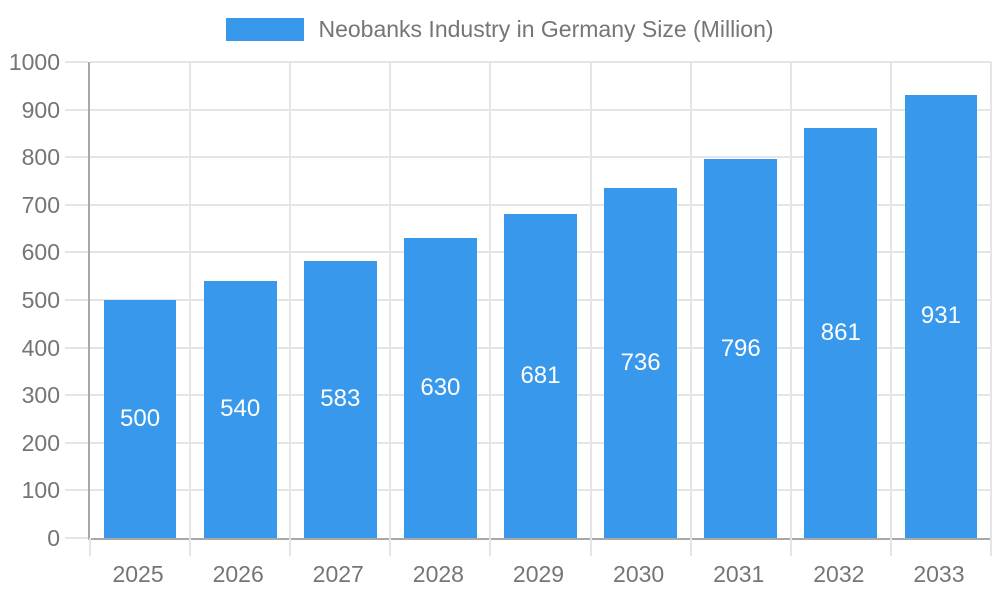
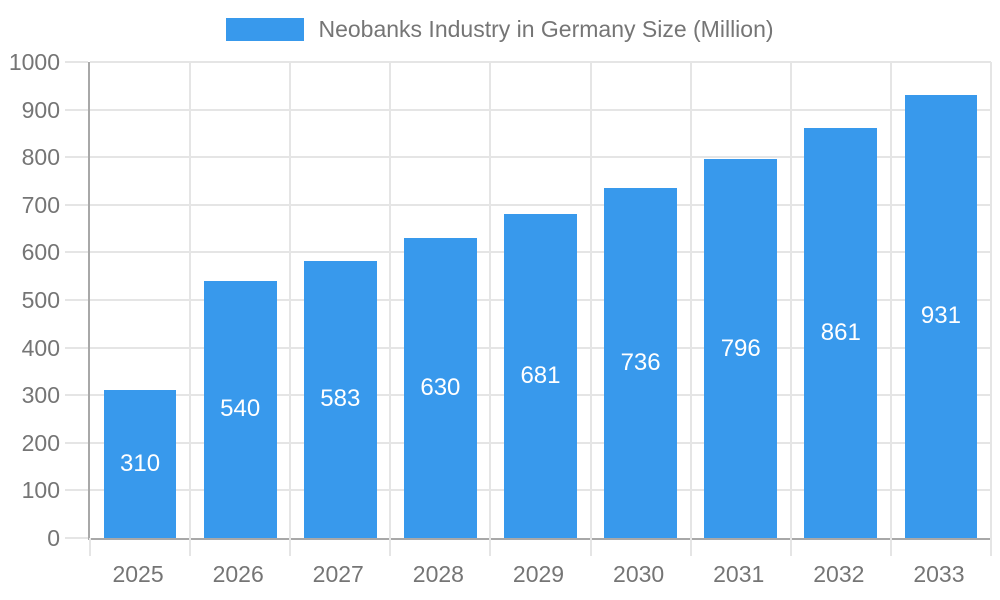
2025: 500 -> 310
